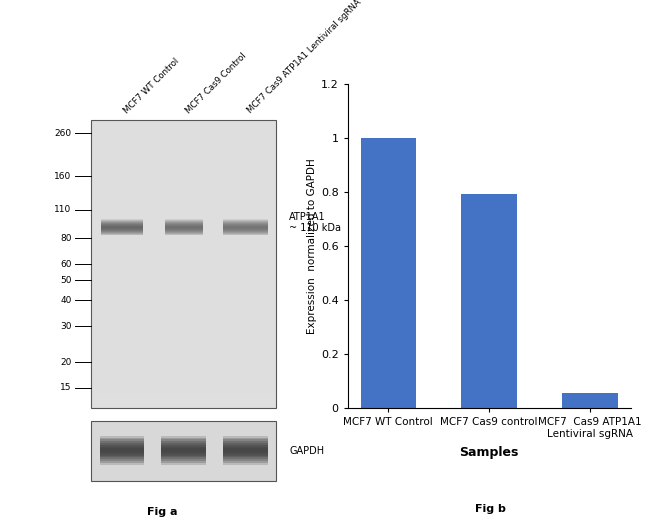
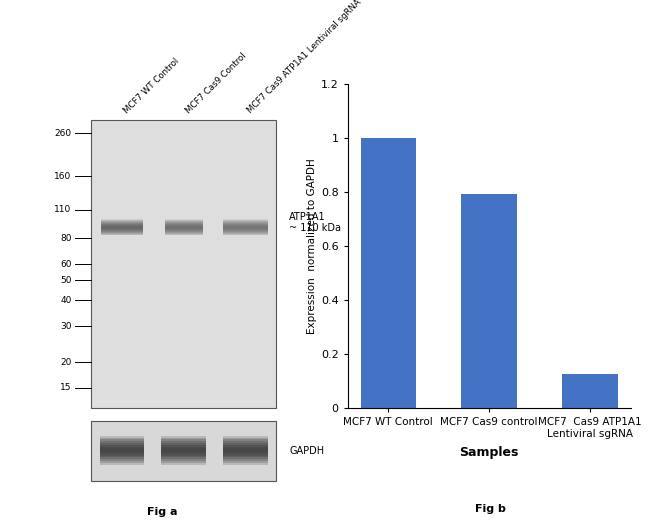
MCF7 Cas9 ATP1A1 Lentiviral sgRNA: 0.055 -> 0.125
